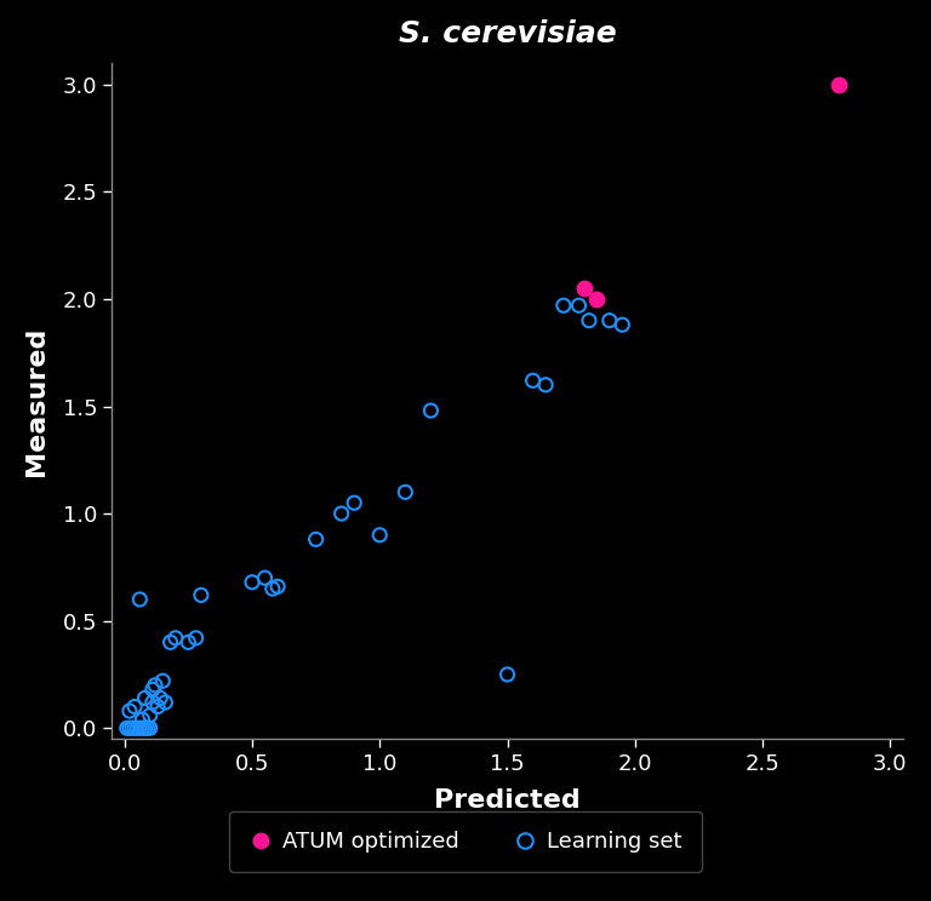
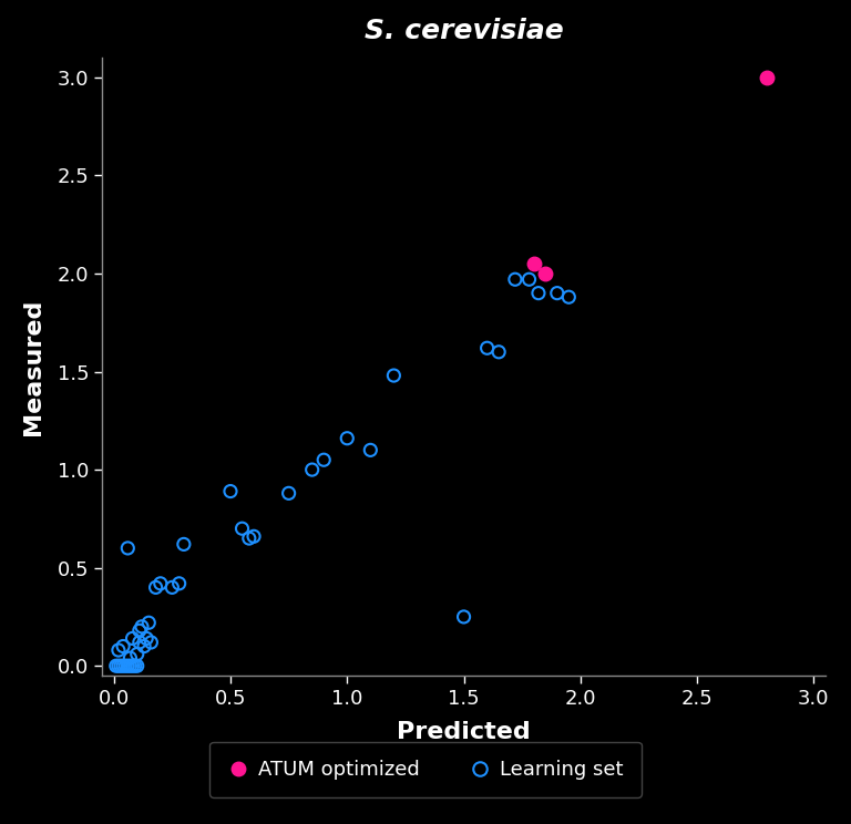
Learning set/0.5: 0.68 -> 0.89
Learning set/1.0: 0.90 -> 1.16
